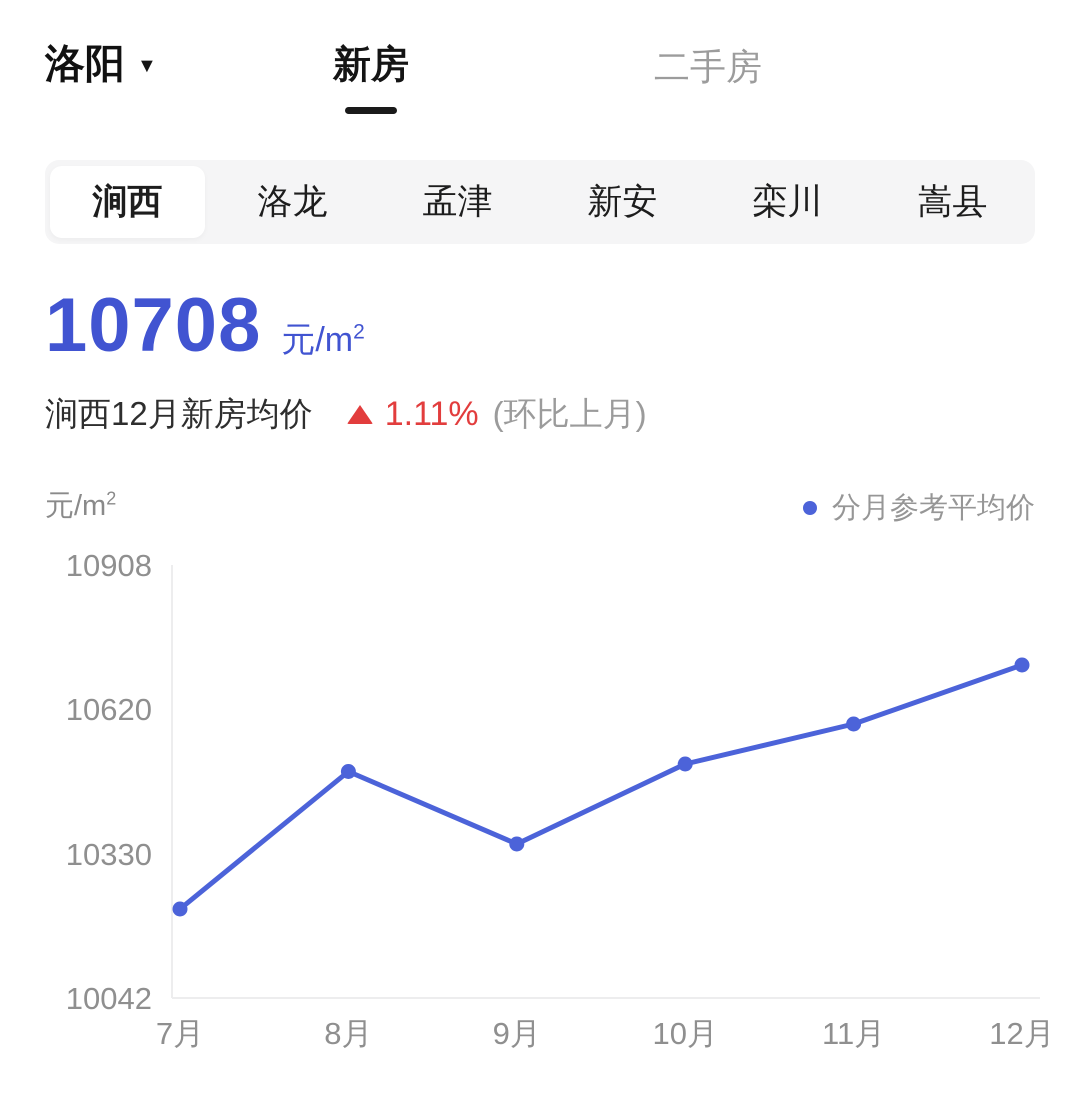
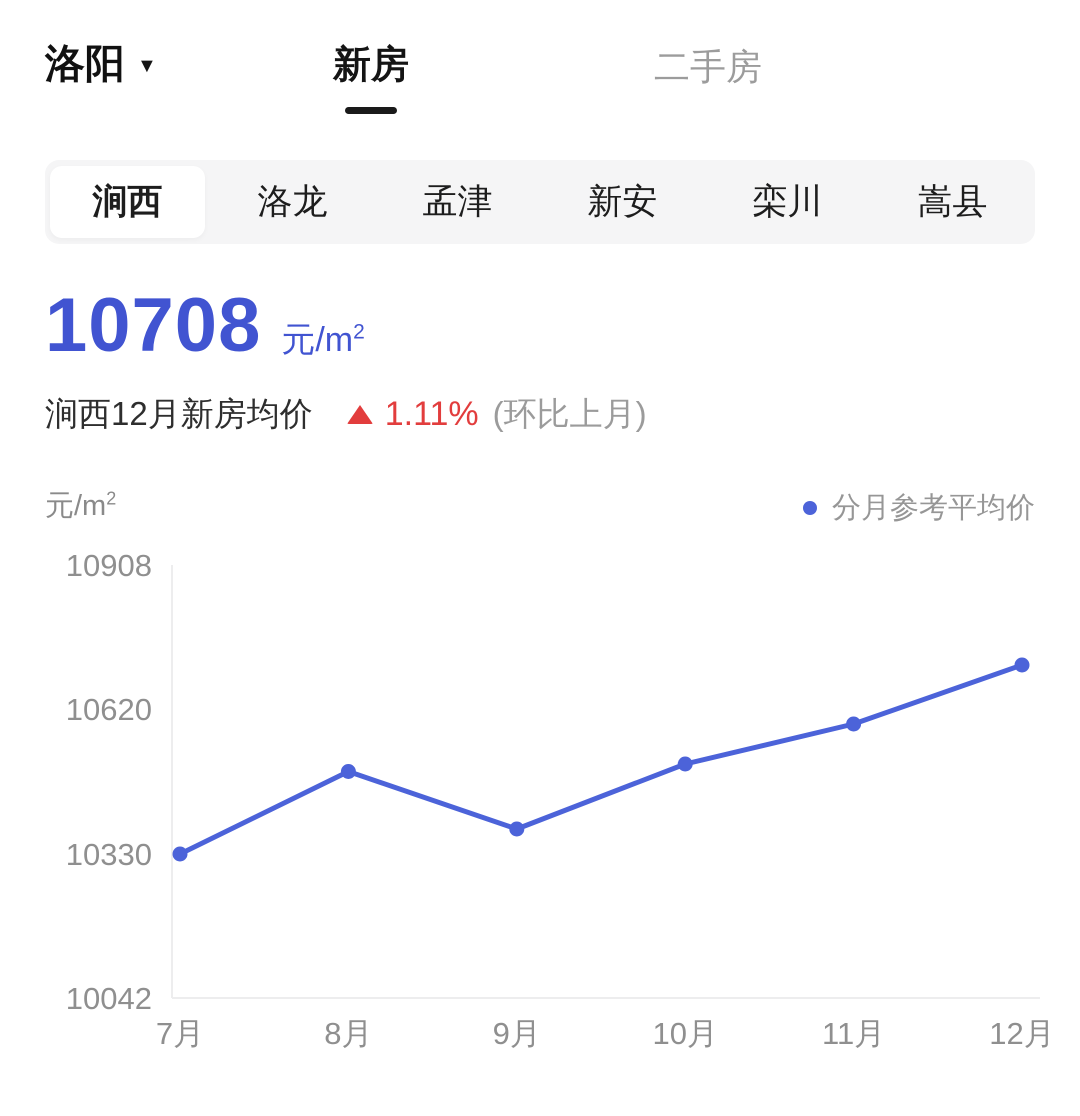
7月: 10220 -> 10330
9月: 10350 -> 10380
